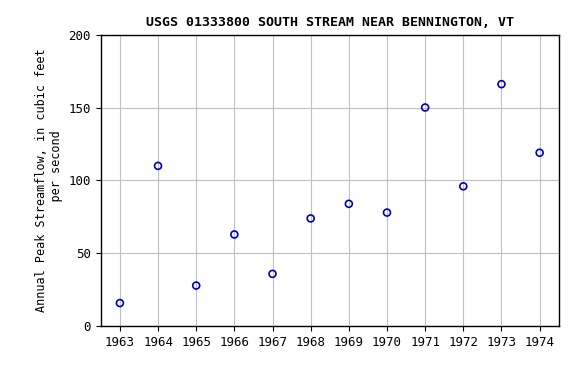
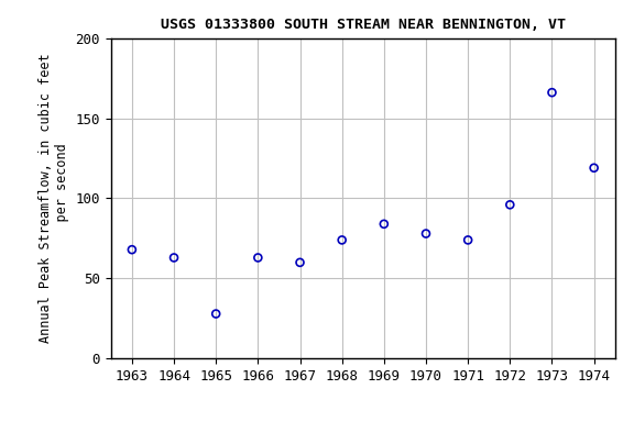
1963: 16 -> 68
1964: 110 -> 63
1967: 36 -> 60
1971: 150 -> 74
